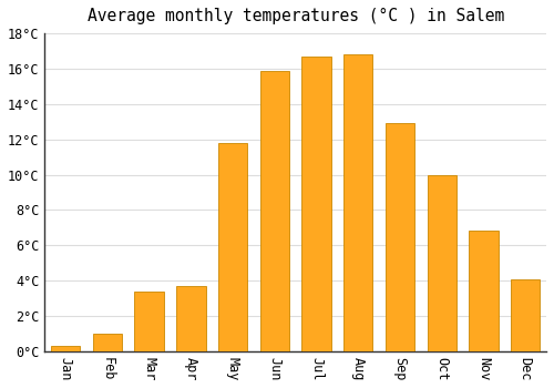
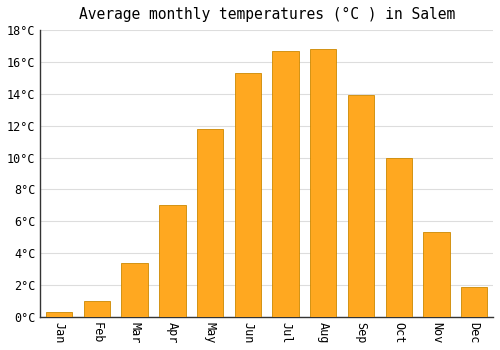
Apr: 3.7°C -> 7.0°C
Jun: 15.9°C -> 15.3°C
Sep: 12.9°C -> 13.9°C
Nov: 6.8°C -> 5.3°C
Dec: 4.1°C -> 1.9°C
